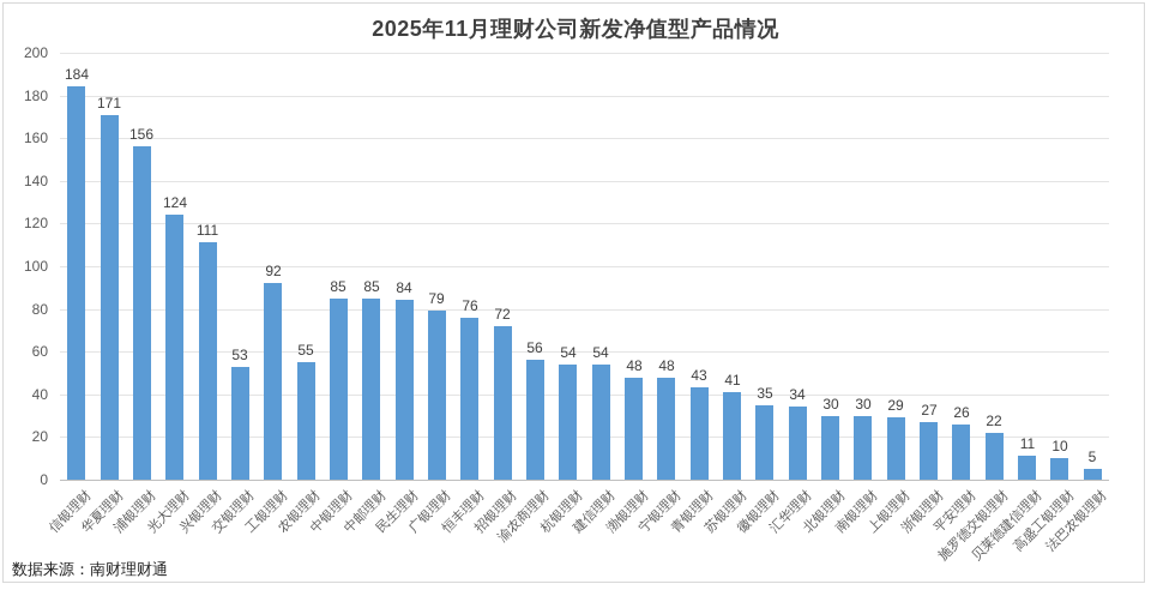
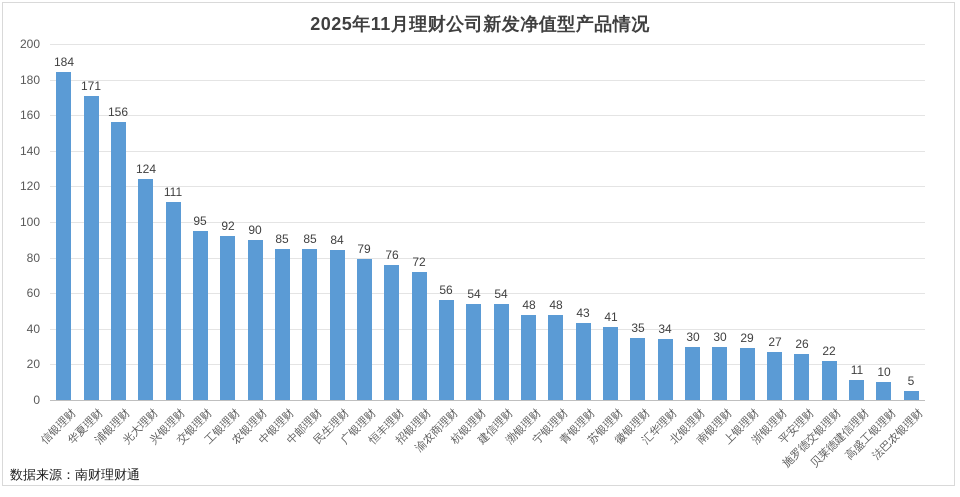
交银理财: 53 -> 95
农银理财: 55 -> 90
